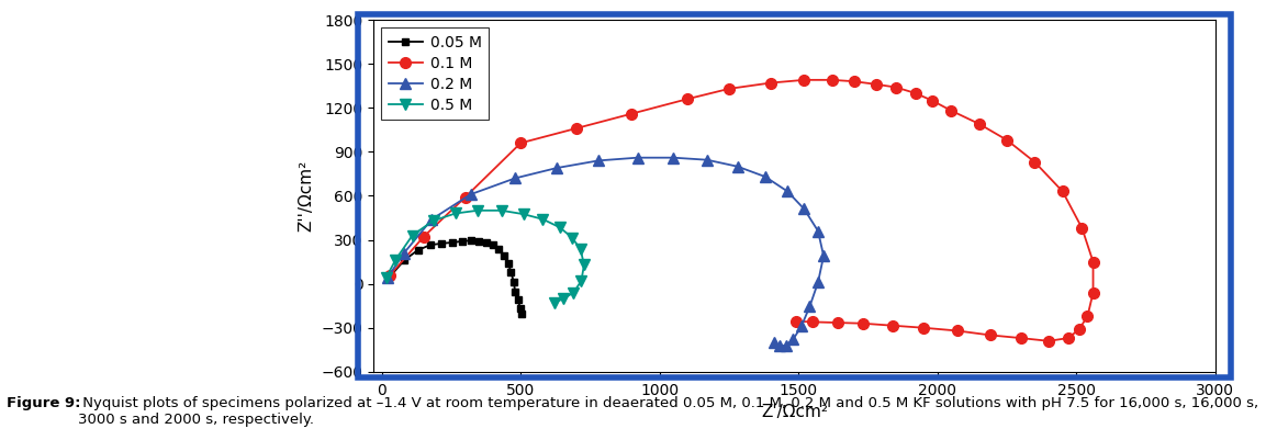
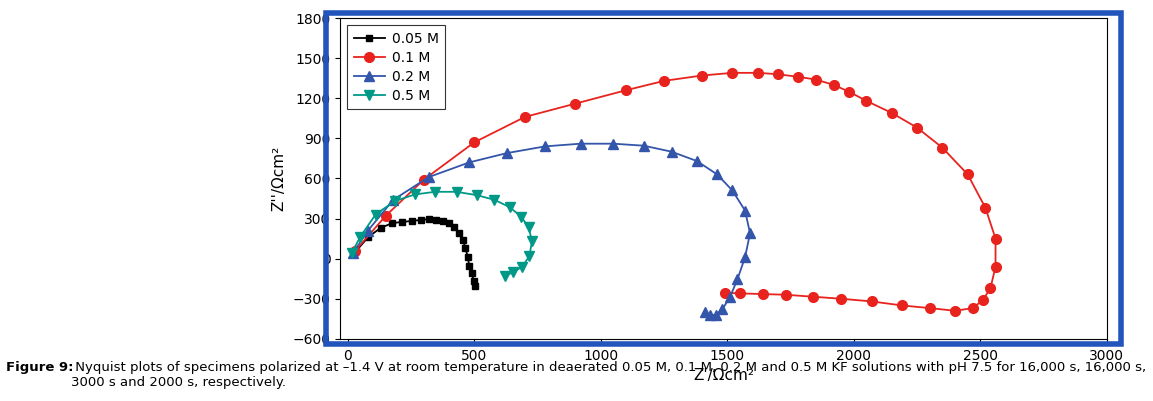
0.1 M/500: 960 -> 870
